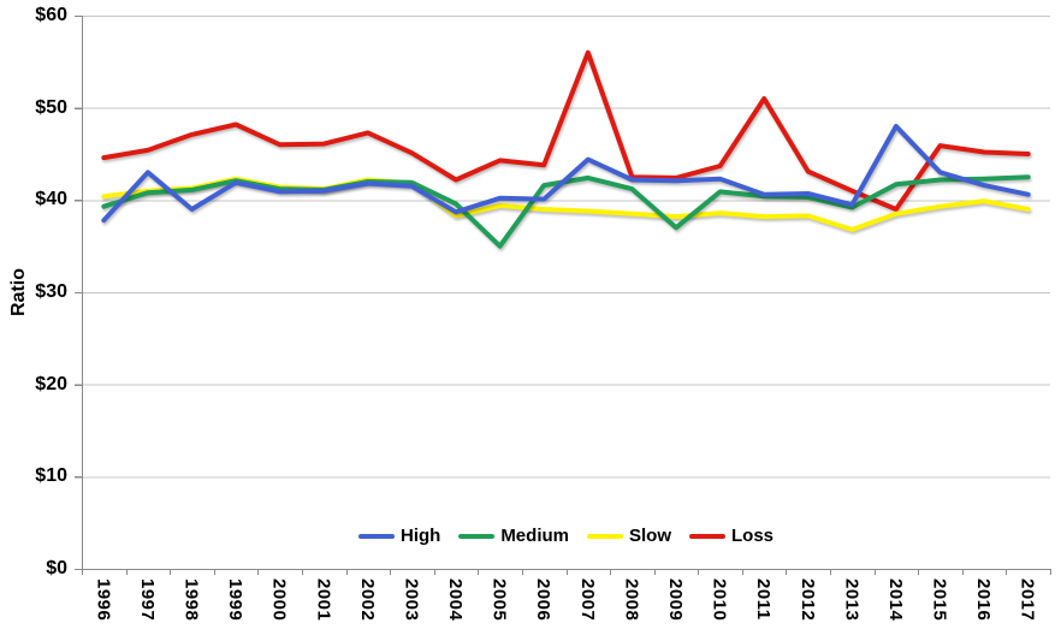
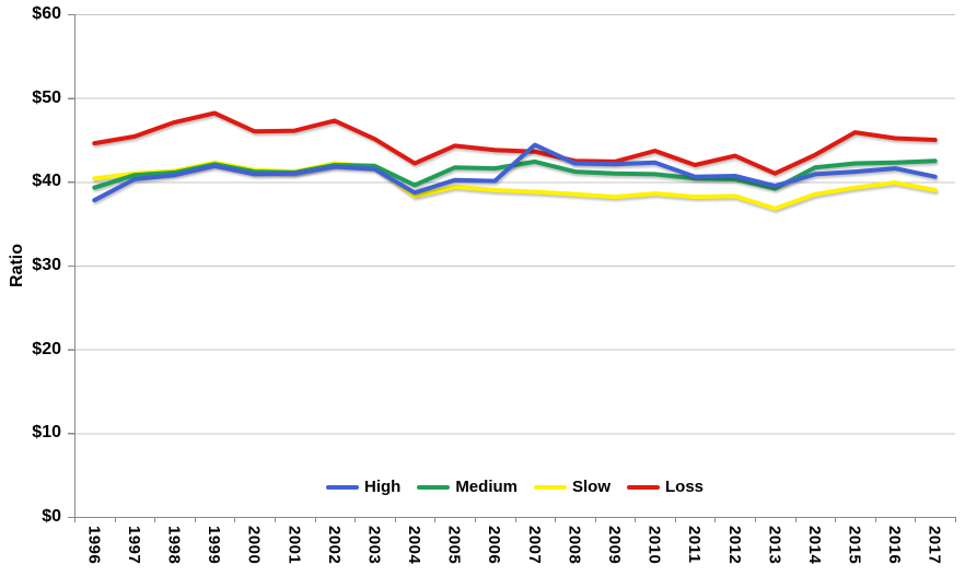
High/1997: $43 -> $40
High/1998: $39 -> $41
Medium/2005: $35 -> $42
Loss/2007: $56 -> $44
Medium/2009: $37 -> $41
Loss/2011: $51 -> $42
High/2014: $48 -> $41
Loss/2014: $39 -> $43
High/2015: $43 -> $41
